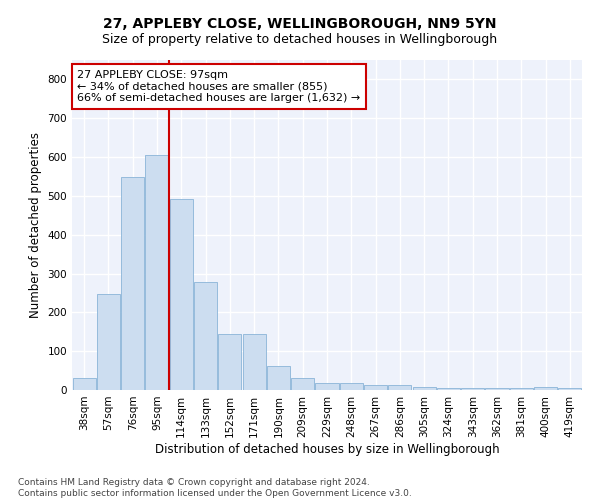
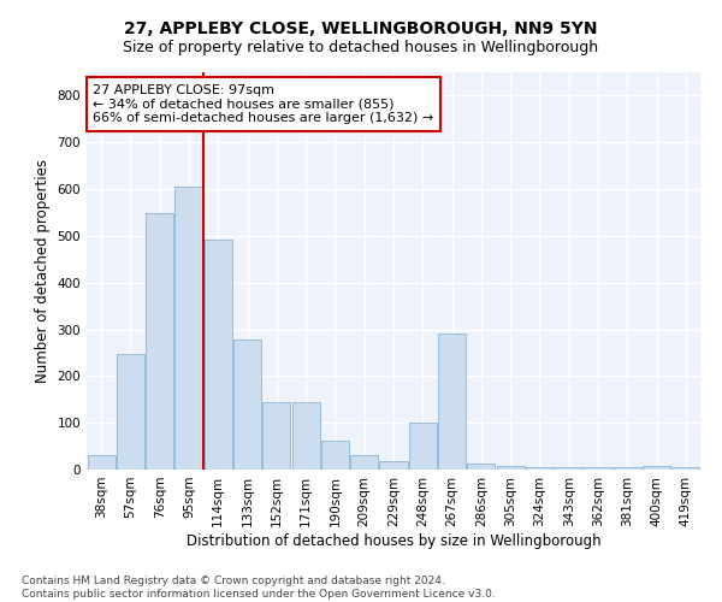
248sqm: 18 -> 100
267sqm: 12 -> 290
